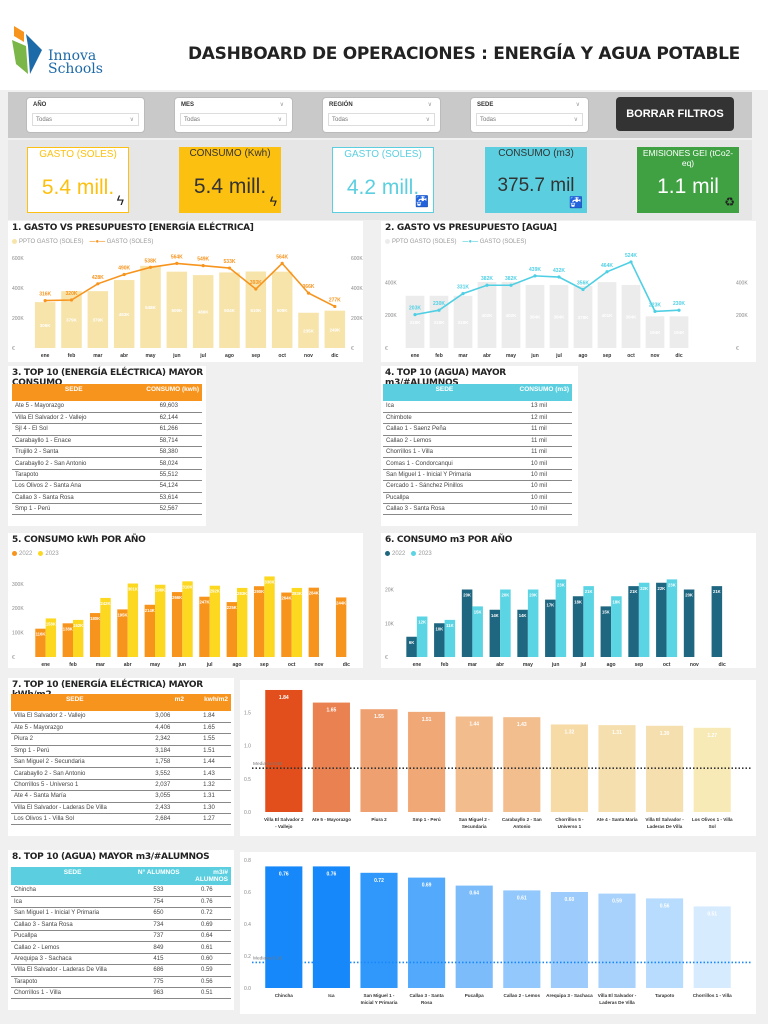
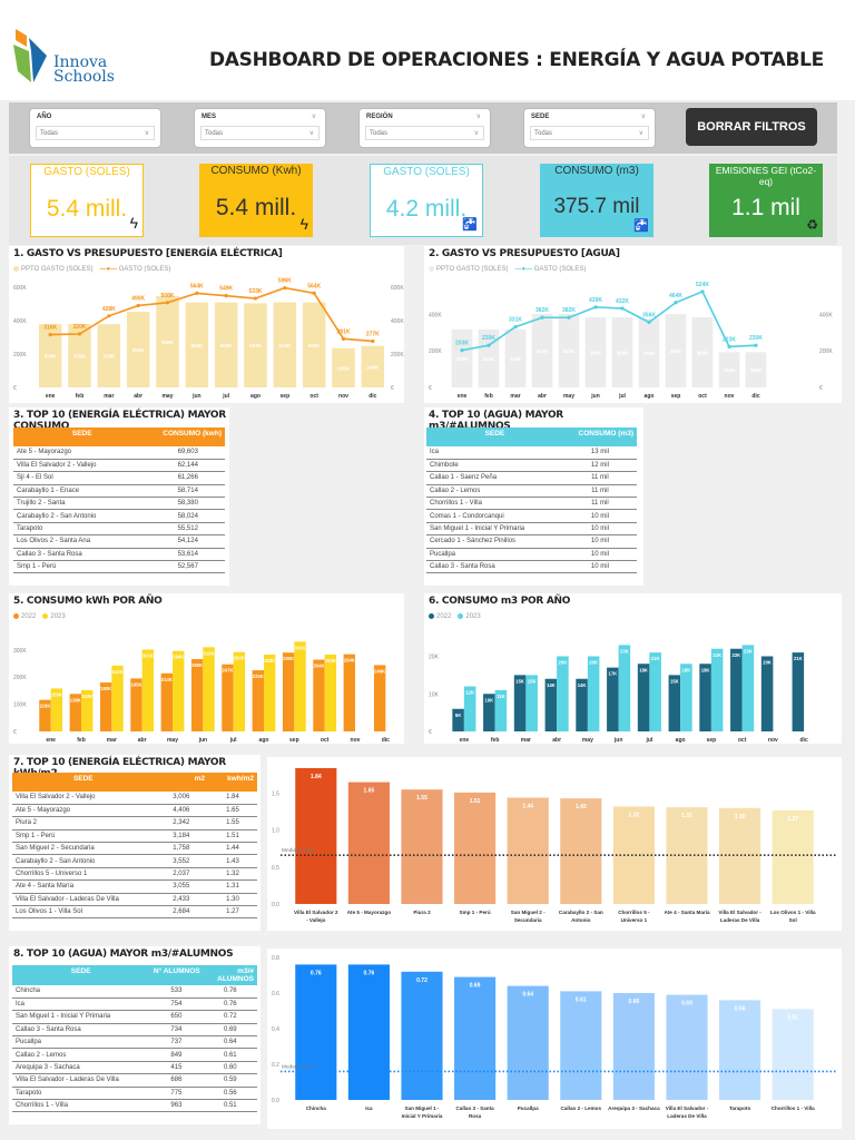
1. GASTO VS PRESUPUESTO [ENERGÍA ELÉCTRICA]/PPTO GASTO (SOLES)/ene: 306K -> 379K
1. GASTO VS PRESUPUESTO [ENERGÍA ELÉCTRICA]/GASTO (SOLES)/may: 538K -> 508K
1. GASTO VS PRESUPUESTO [ENERGÍA ELÉCTRICA]/PPTO GASTO (SOLES)/jul: 486K -> 509K
1. GASTO VS PRESUPUESTO [ENERGÍA ELÉCTRICA]/GASTO (SOLES)/sep: 393K -> 596K
1. GASTO VS PRESUPUESTO [ENERGÍA ELÉCTRICA]/GASTO (SOLES)/nov: 366K -> 291K
6. CONSUMO m3 POR AÑO/2022/mar: 20K -> 15K
6. CONSUMO m3 POR AÑO/2022/sep: 21K -> 18K
